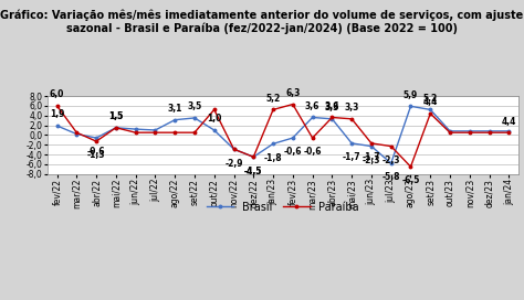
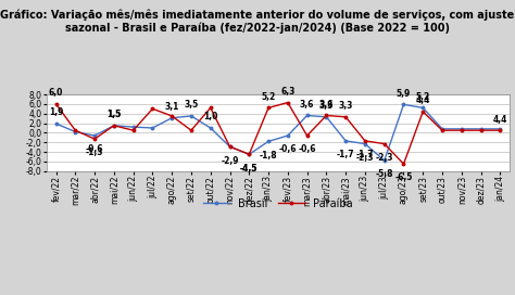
Paraíba/jul/22: 0,5 -> 5,0
Paraíba/ago/22: 0,5 -> 3,5
